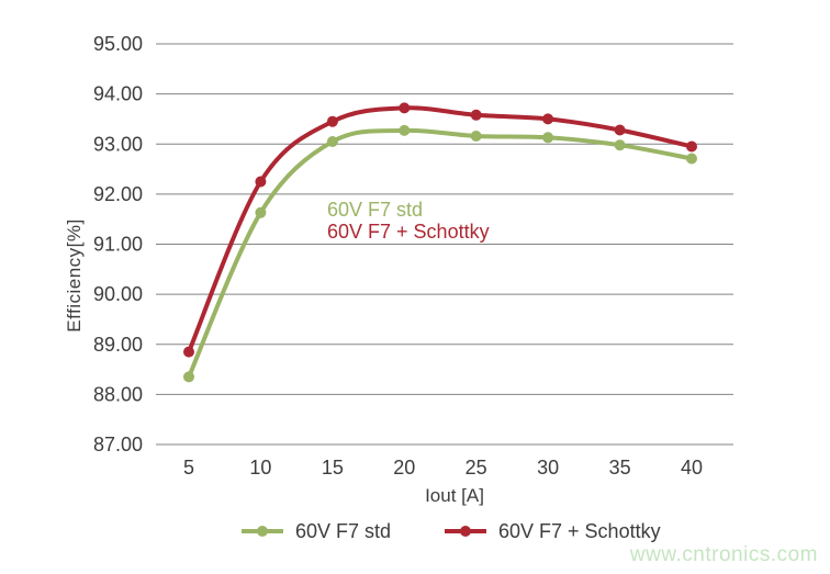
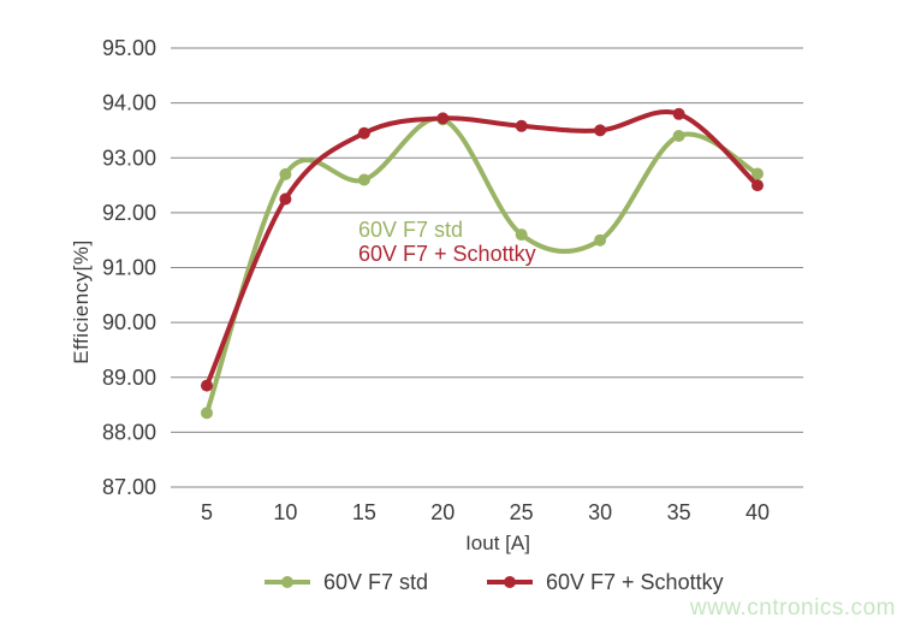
60V F7 std/10: 91.6 -> 92.7
60V F7 std/15: 93.0 -> 92.6
60V F7 std/20: 93.3 -> 93.7
60V F7 std/25: 93.2 -> 91.6
60V F7 std/30: 93.1 -> 91.5
60V F7 std/35: 93.0 -> 93.4
60V F7 + Schottky/35: 93.3 -> 93.8
60V F7 + Schottky/40: 93.0 -> 92.5
